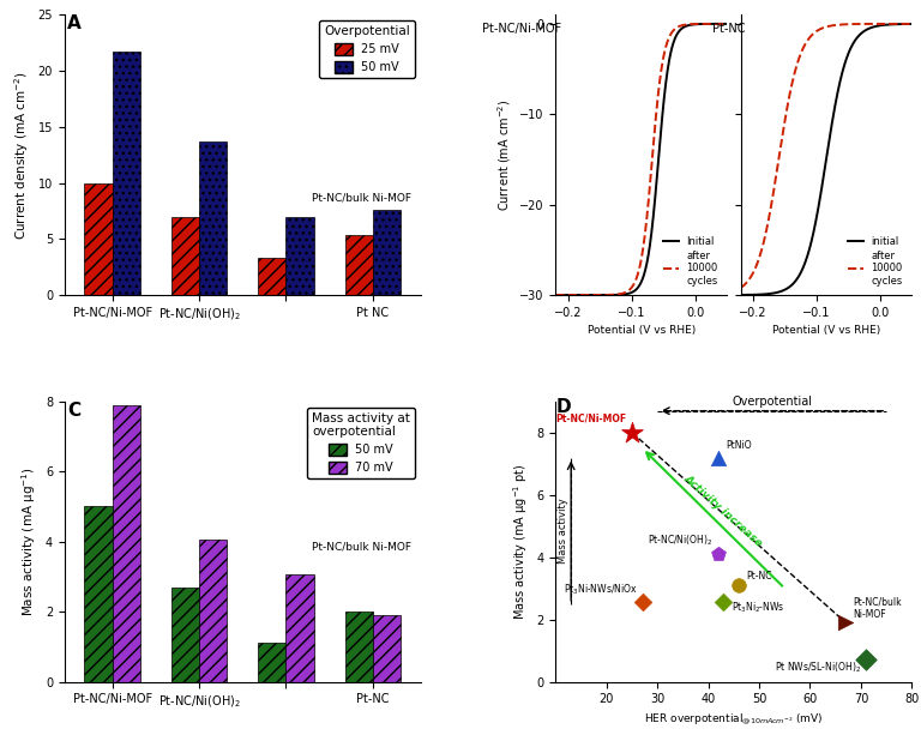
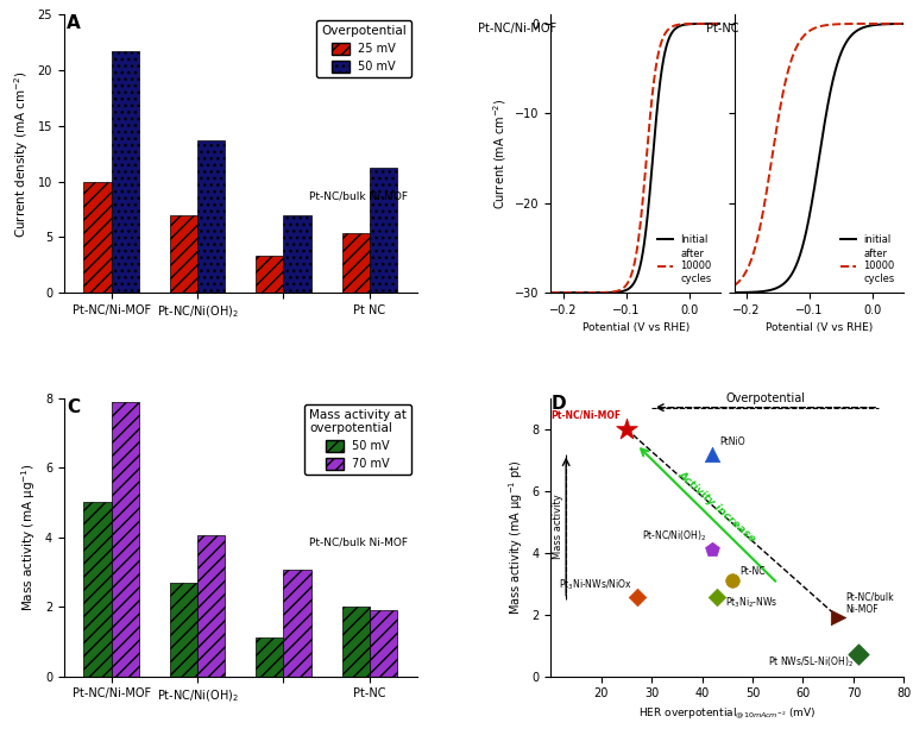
50 mV/Pt NC: 7.6 -> 11.2
